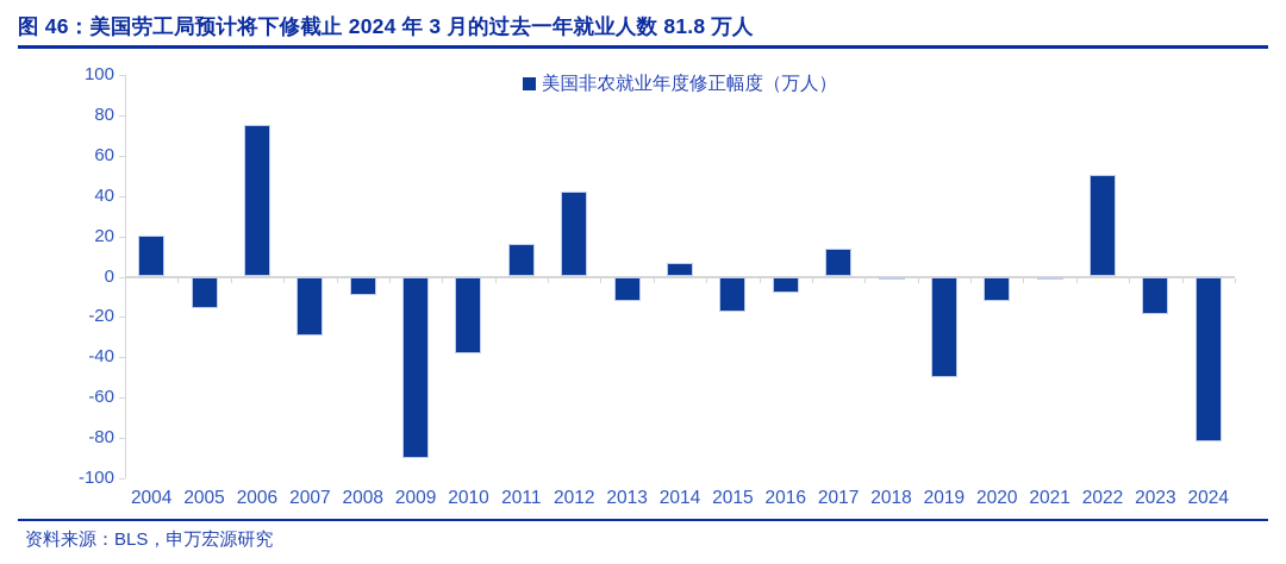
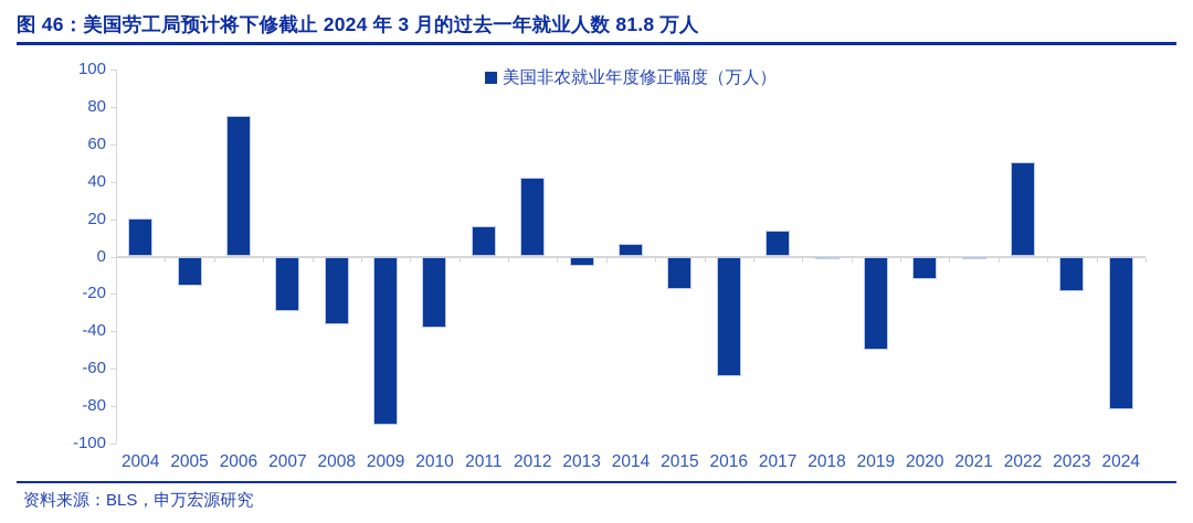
2008: -9 -> -36
2013: -12 -> -5
2016: -8 -> -64
